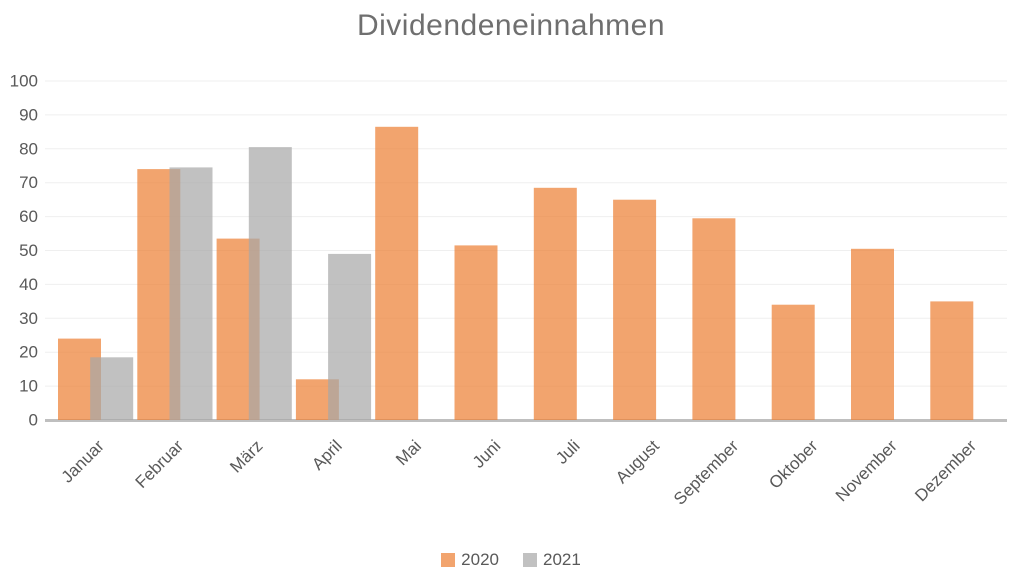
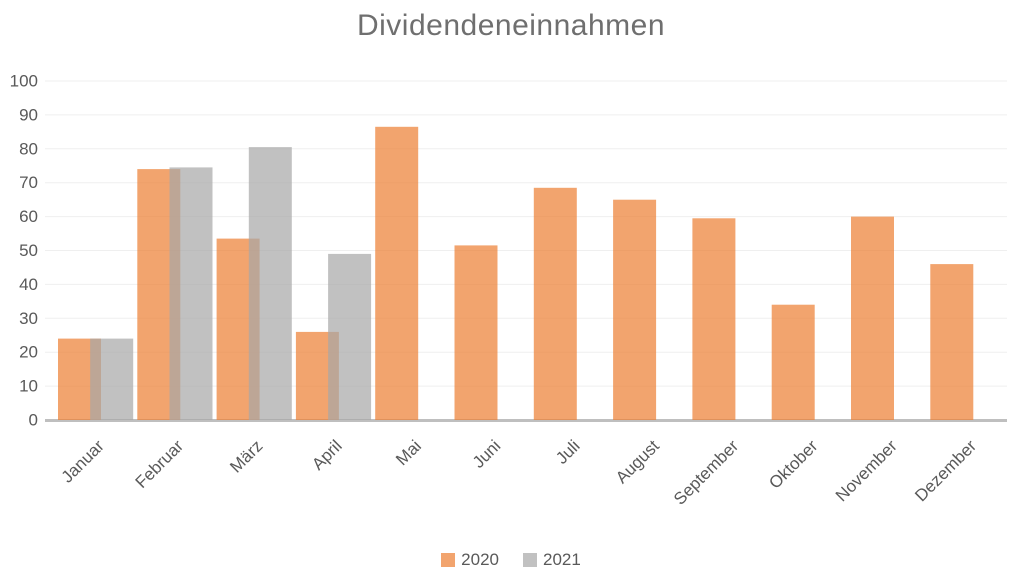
2021/Januar: 18 -> 24
2020/April: 12 -> 26
2020/November: 50 -> 60
2020/Dezember: 35 -> 46
